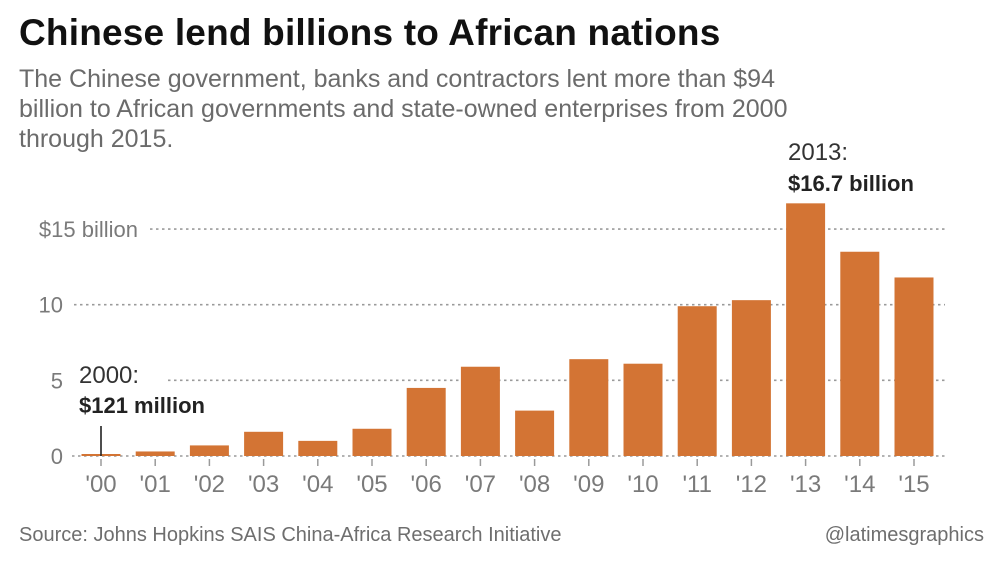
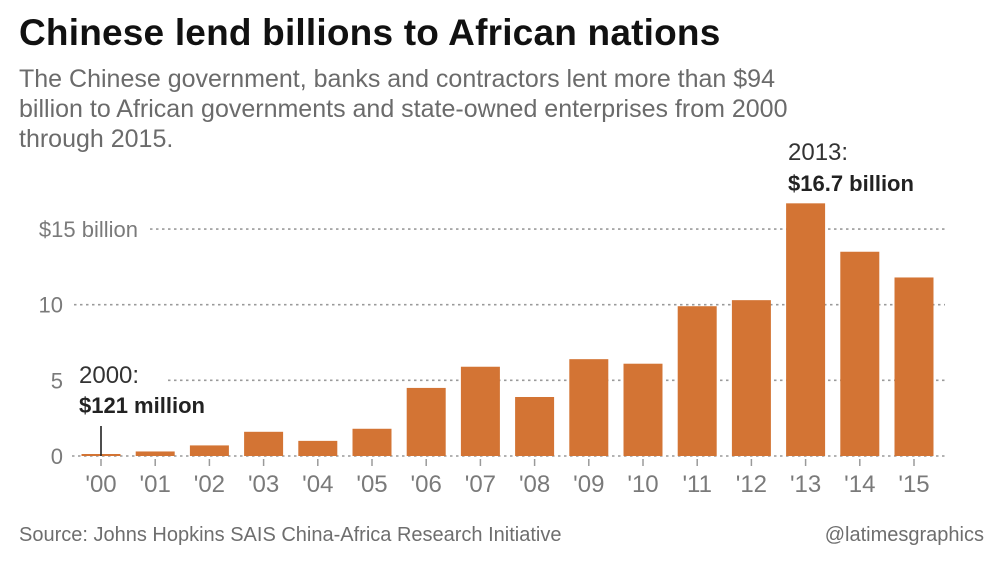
'08: 3.0 -> 3.9
